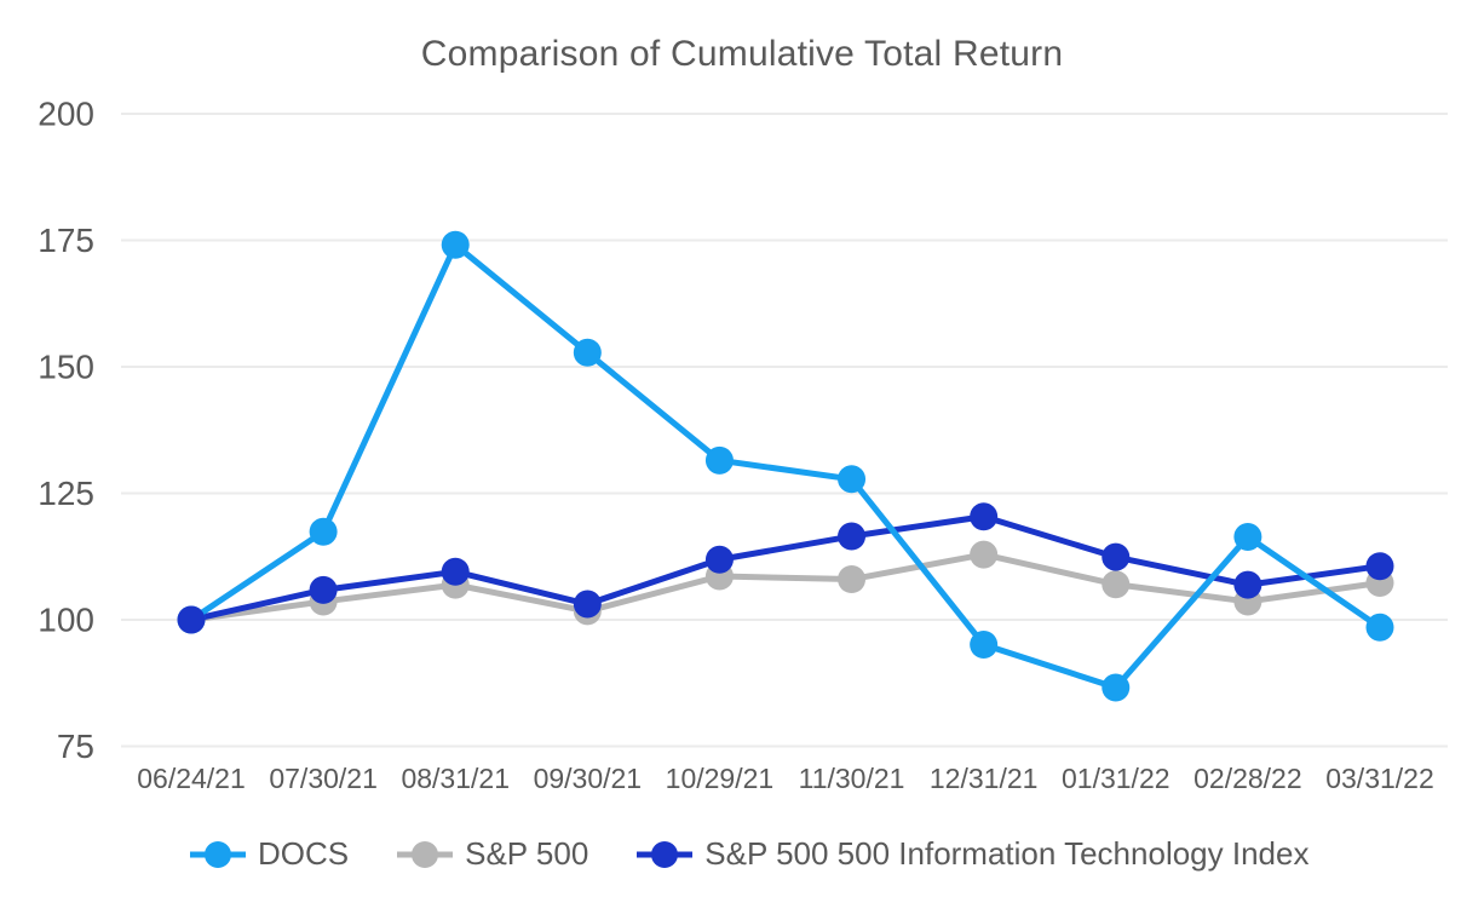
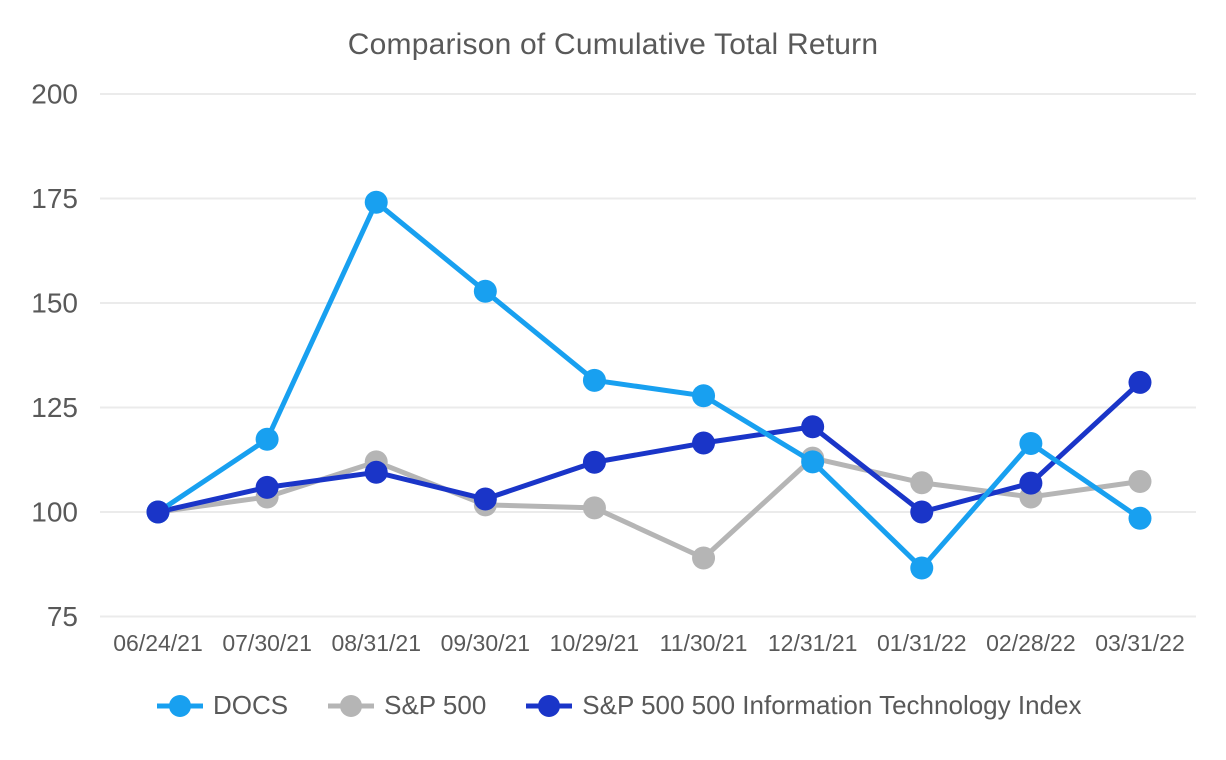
S&P 500/08/31/21: 107 -> 112
S&P 500/10/29/21: 109 -> 101
S&P 500/11/30/21: 108 -> 89
DOCS/12/31/21: 95 -> 112
S&P 500 500 Information Technology Index/01/31/22: 112 -> 100
S&P 500 500 Information Technology Index/03/31/22: 111 -> 131
